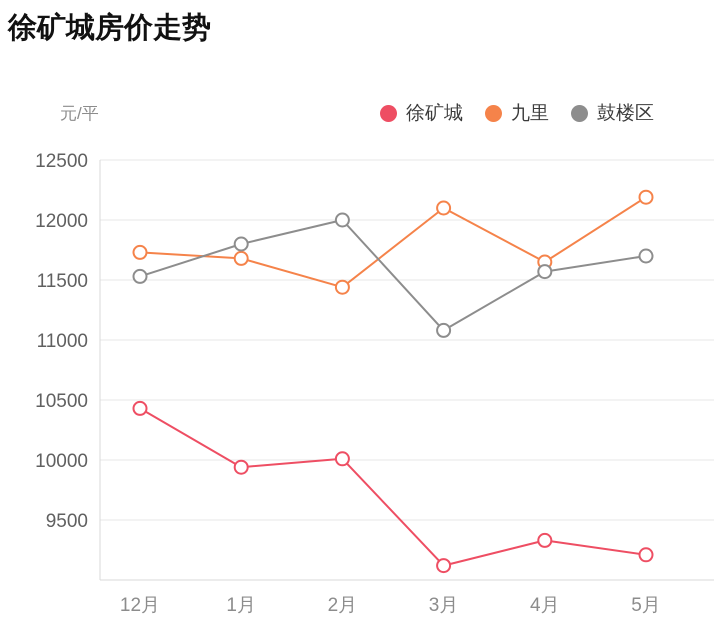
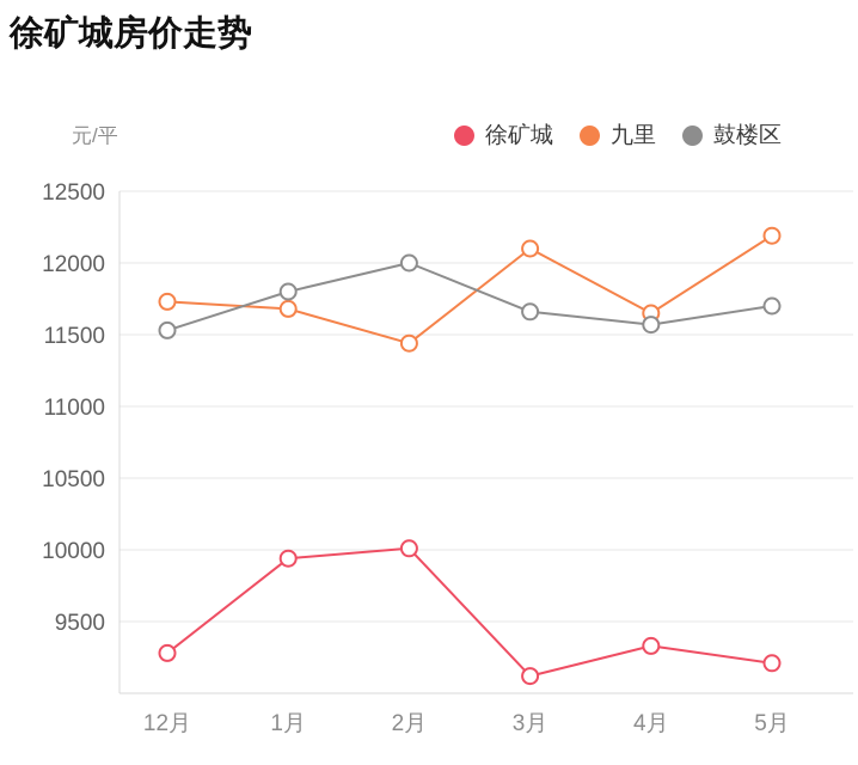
徐矿城/12月: 10430 -> 9280
鼓楼区/3月: 11080 -> 11660
